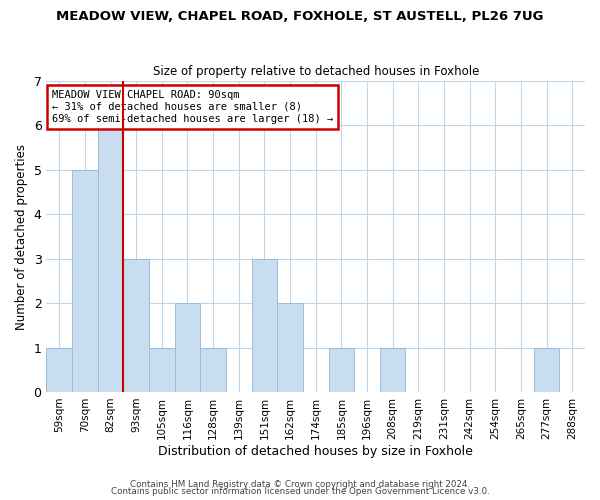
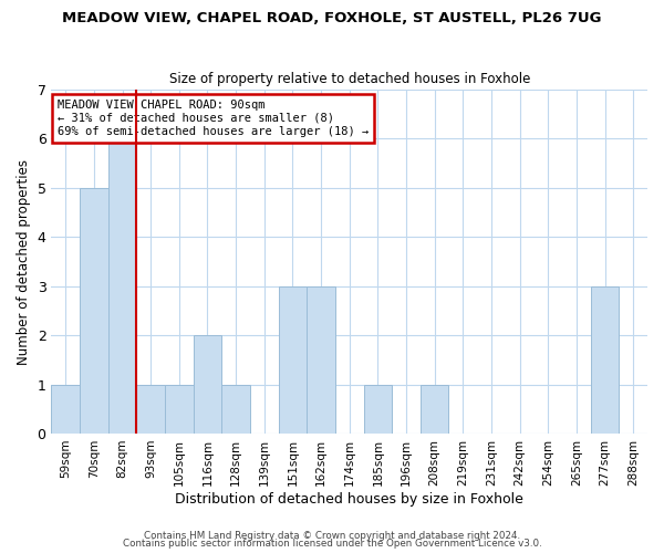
93sqm: 3 -> 1
162sqm: 2 -> 3
277sqm: 1 -> 3
